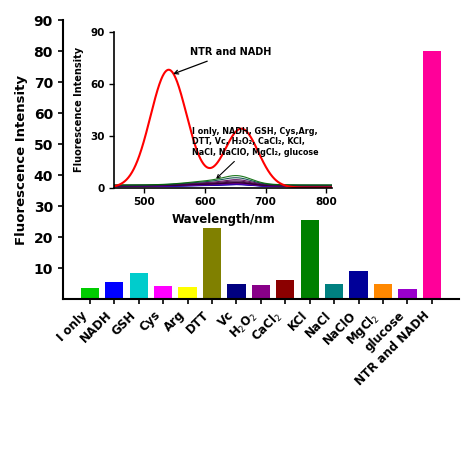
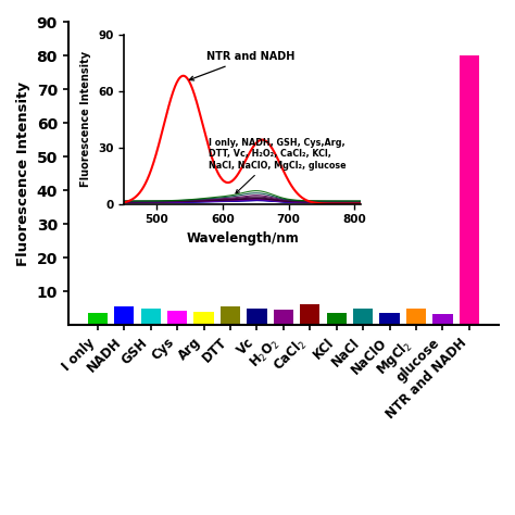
GSH: 8.5 -> 4.8
DTT: 23.0 -> 5.5
KCl: 25.5 -> 3.5
NaClO: 9.0 -> 3.5
